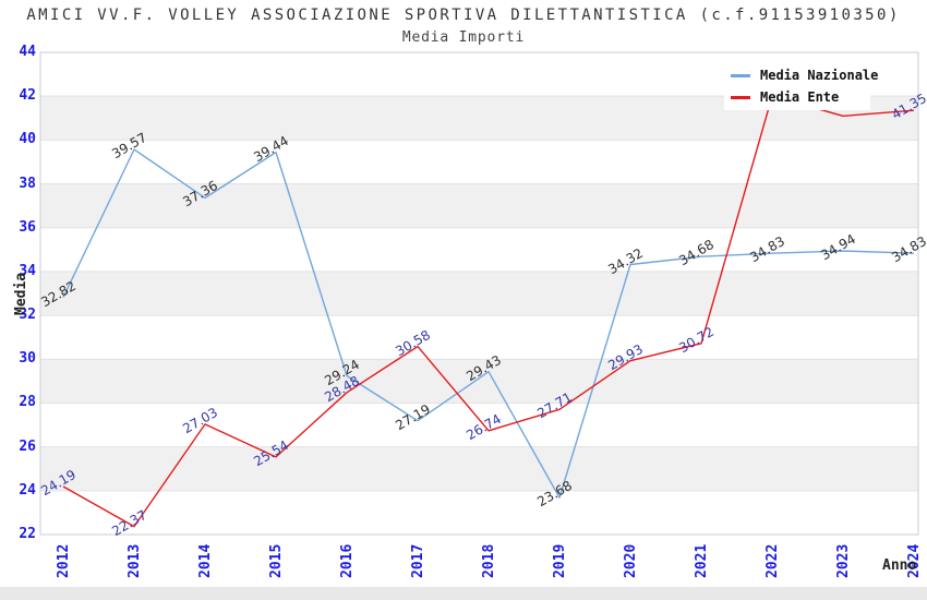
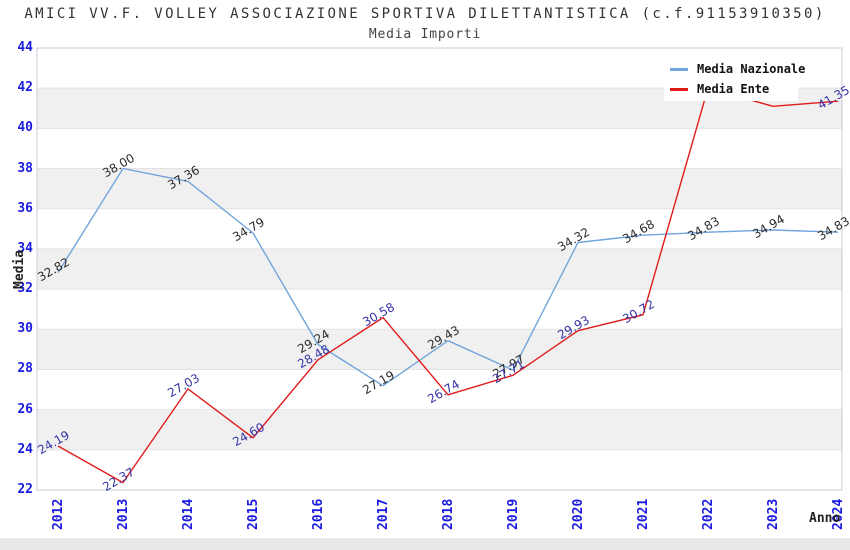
Media Nazionale/2013: 39.57 -> 38.00
Media Nazionale/2015: 39.44 -> 34.79
Media Ente/2015: 25.54 -> 24.60
Media Nazionale/2019: 23.68 -> 27.97
